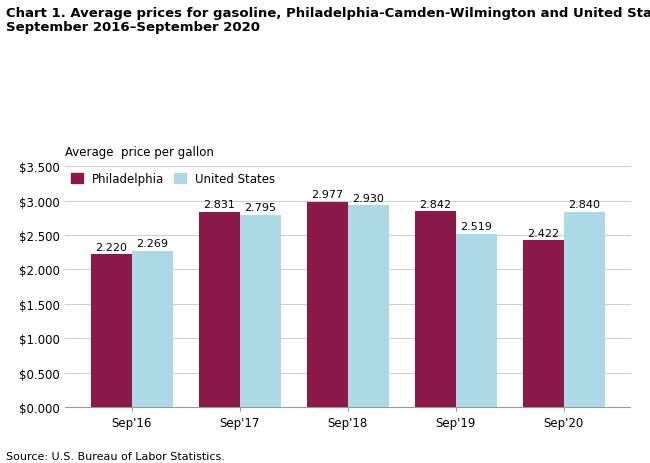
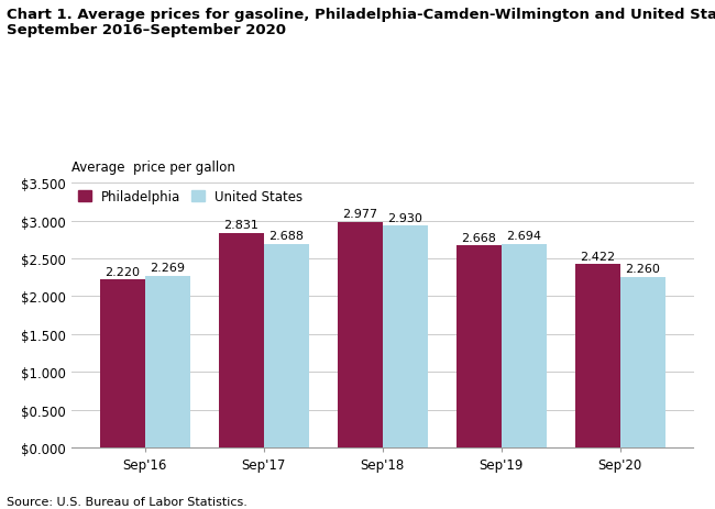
United States/Sep'17: 2.795 -> 2.688
Philadelphia/Sep'19: 2.842 -> 2.668
United States/Sep'19: 2.519 -> 2.694
United States/Sep'20: 2.840 -> 2.260
